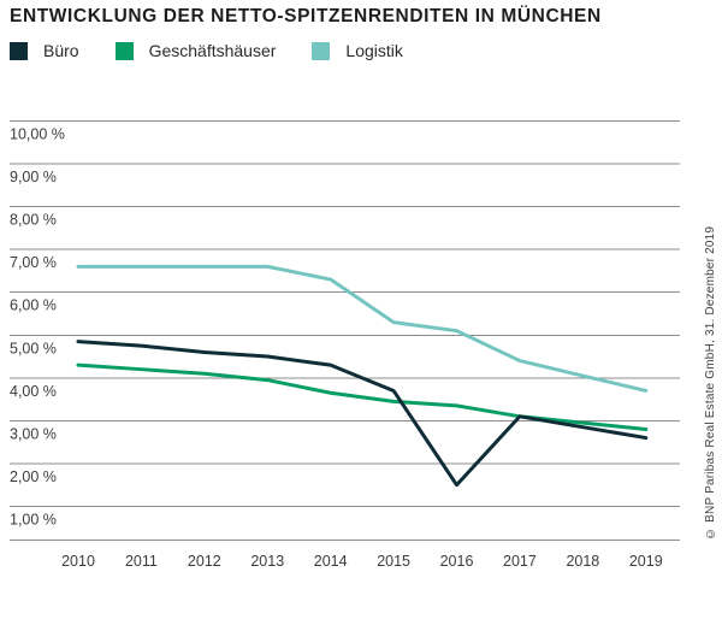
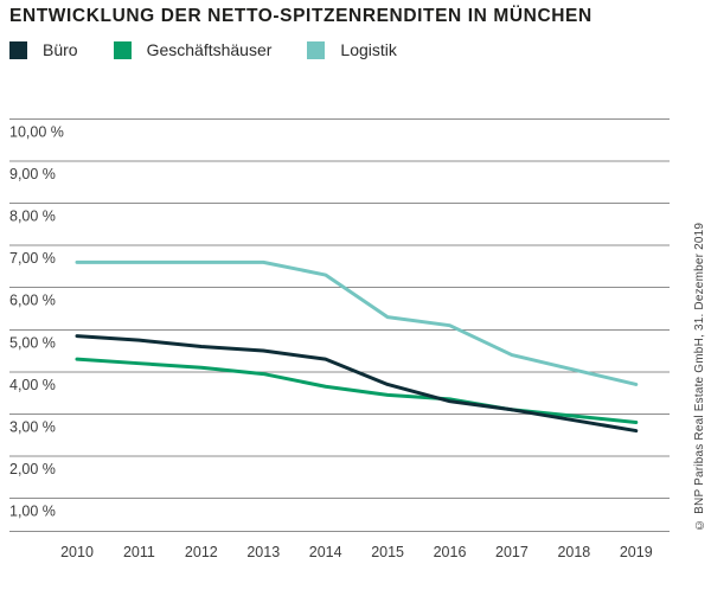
Büro/2016: 1,5% -> 3,3%
